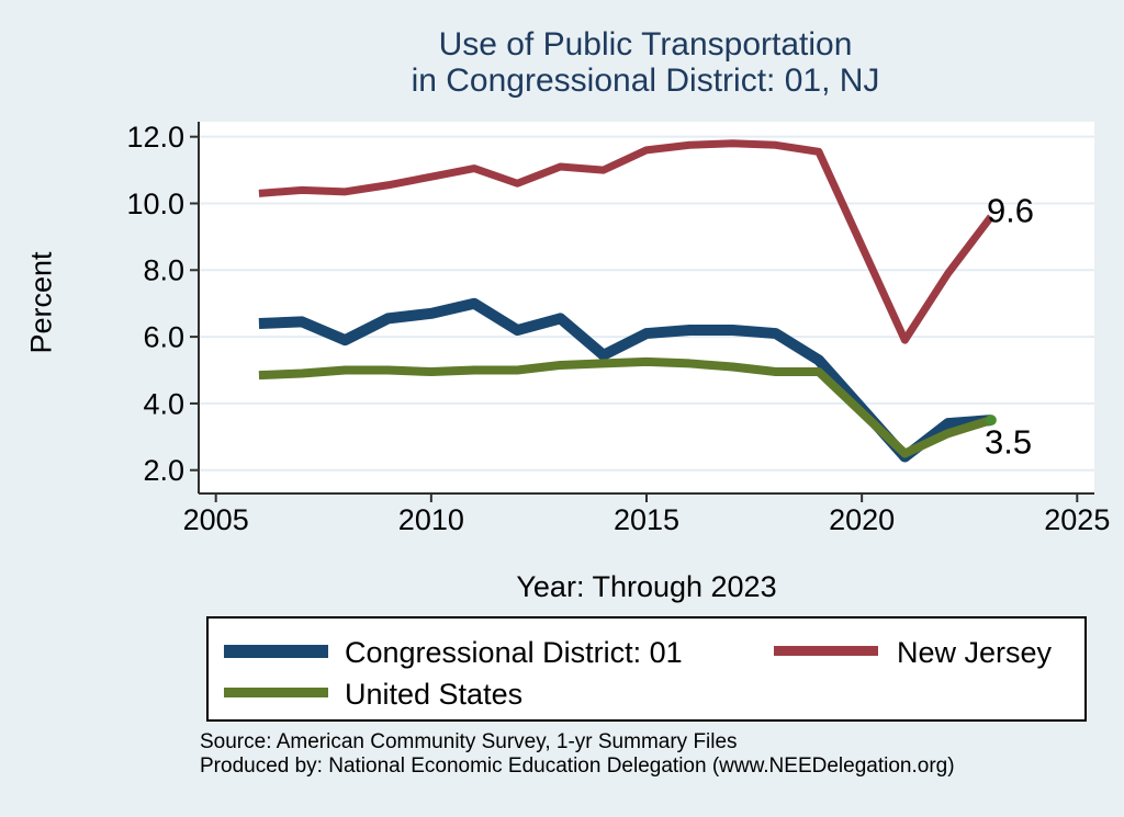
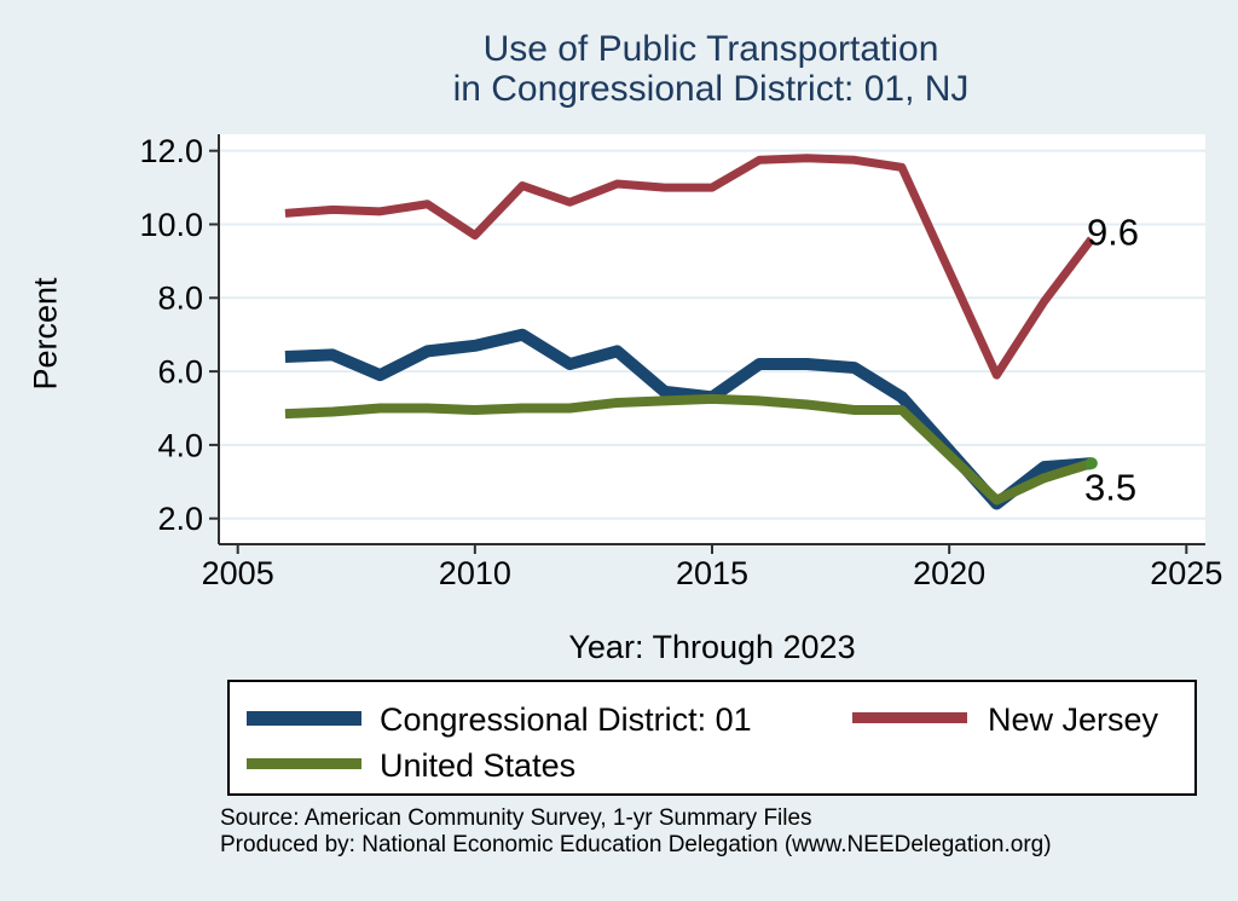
New Jersey/2010: 10.8 -> 9.7
Congressional District: 01/2015: 6.1 -> 5.3
New Jersey/2015: 11.6 -> 11.0
